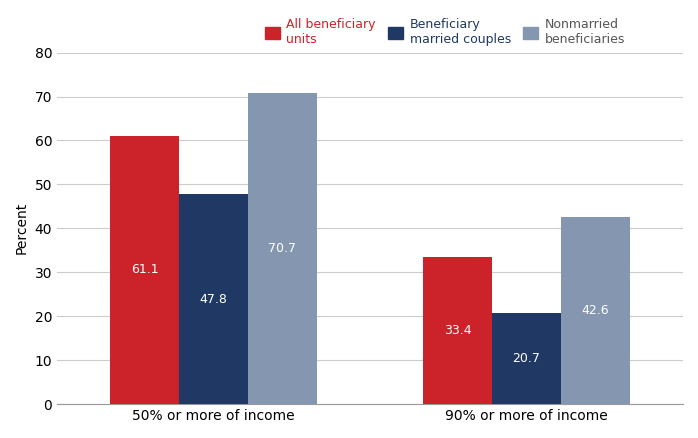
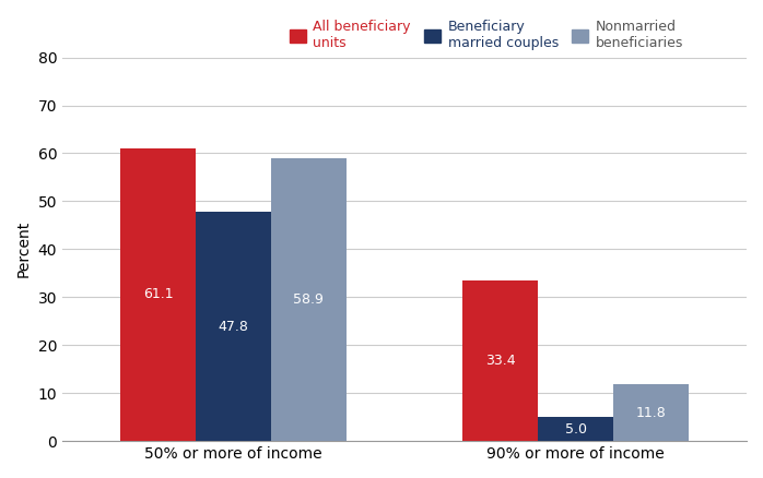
Nonmarried beneficiaries/50% or more of income: 70.7 -> 58.9
Beneficiary married couples/90% or more of income: 20.7 -> 5.0
Nonmarried beneficiaries/90% or more of income: 42.6 -> 11.8
